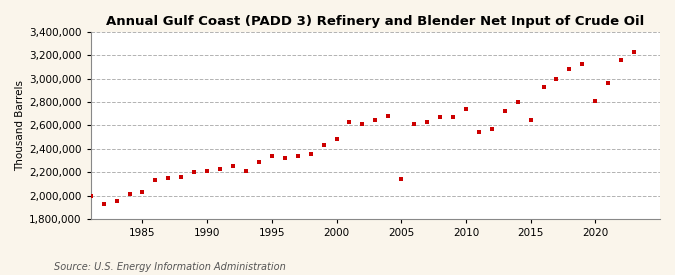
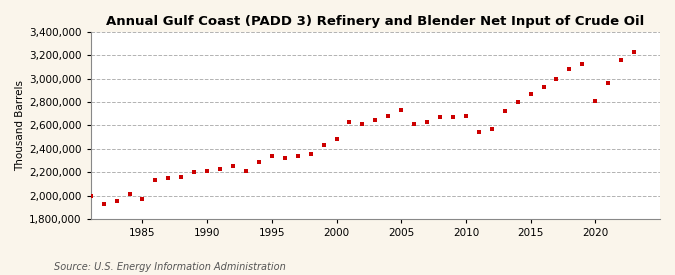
1985: 2,030,000 -> 1,980,000
2005: 2,140,000 -> 2,730,000
2010: 2,740,000 -> 2,680,000
2015: 2,650,000 -> 2,870,000
